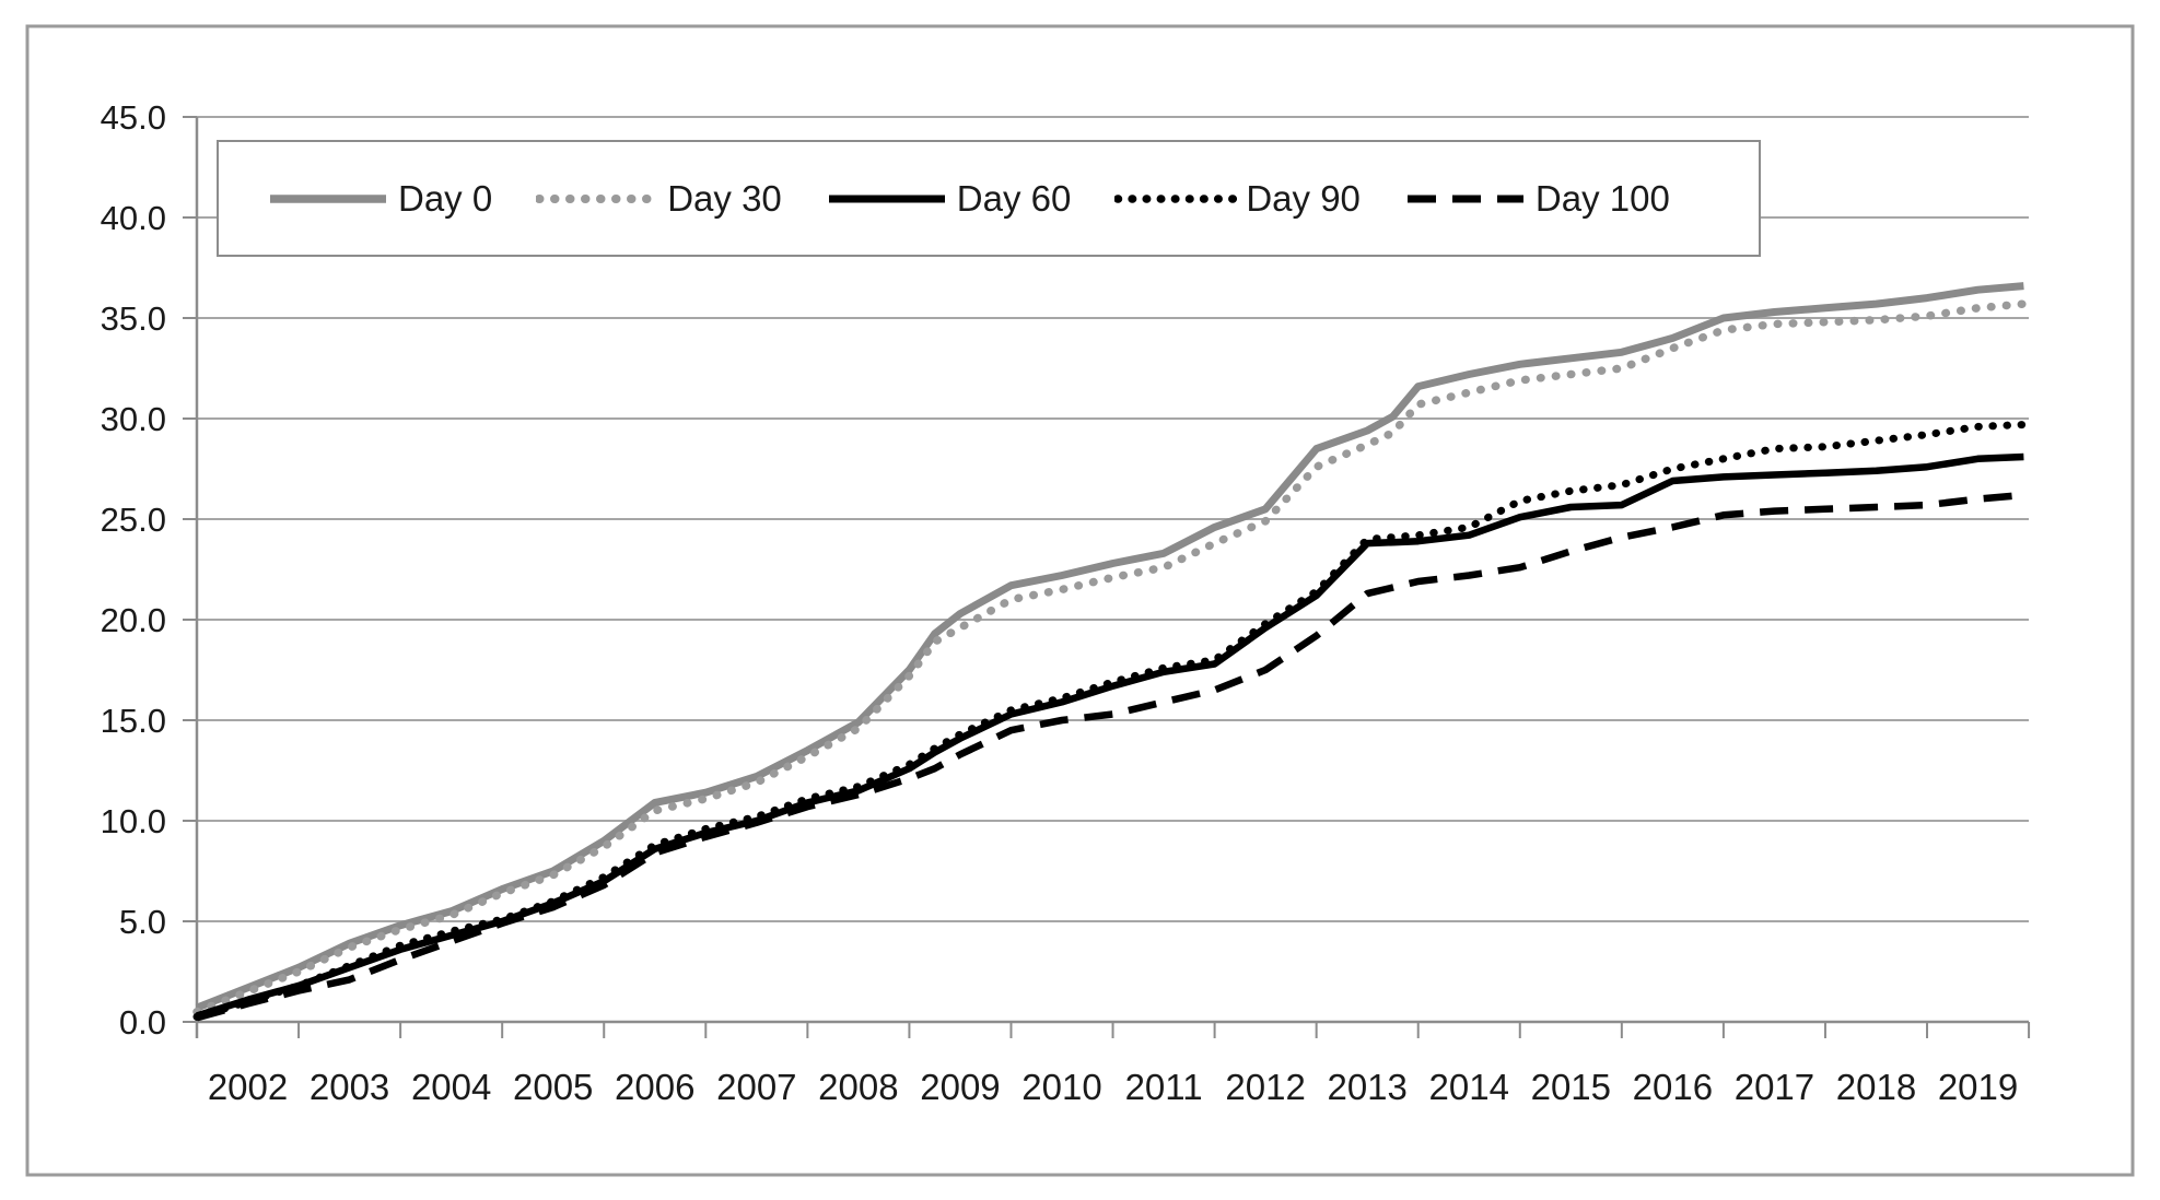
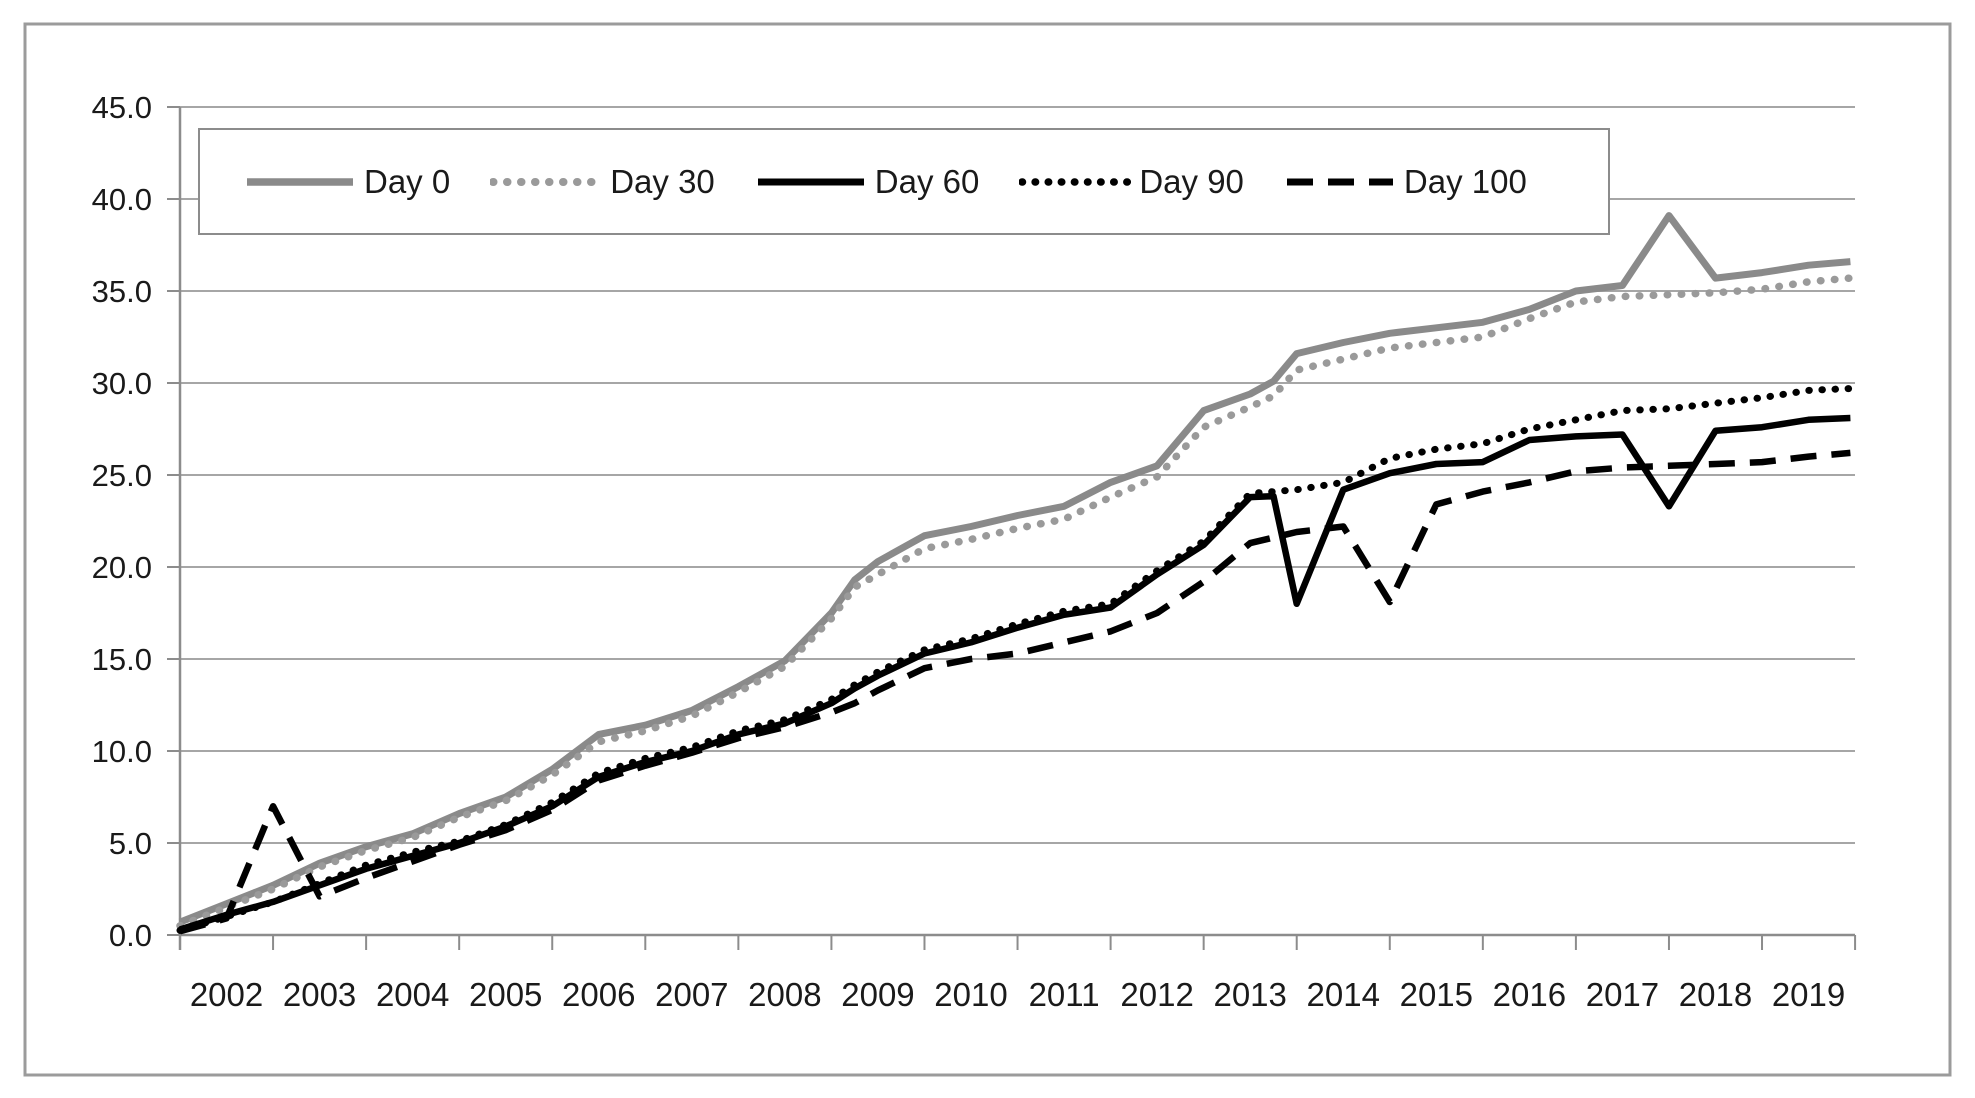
Day 100/2003: 1.6 -> 7.0
Day 60/2014: 23.9 -> 18.0
Day 100/2015: 22.6 -> 18.1
Day 0/2018: 35.5 -> 39.1
Day 60/2018: 27.3 -> 23.3
